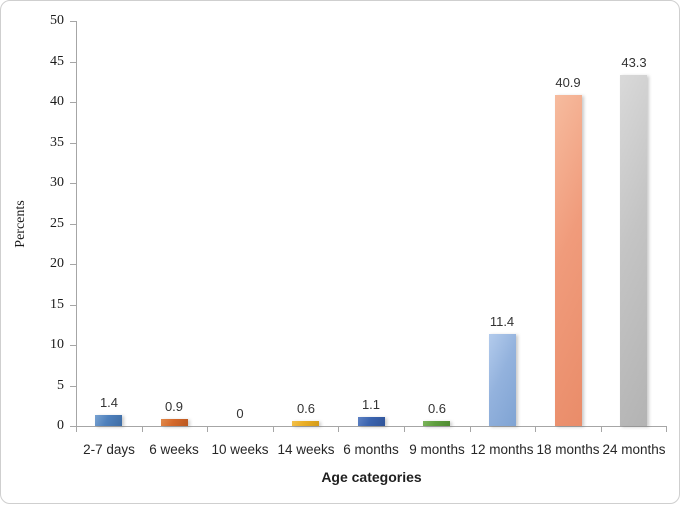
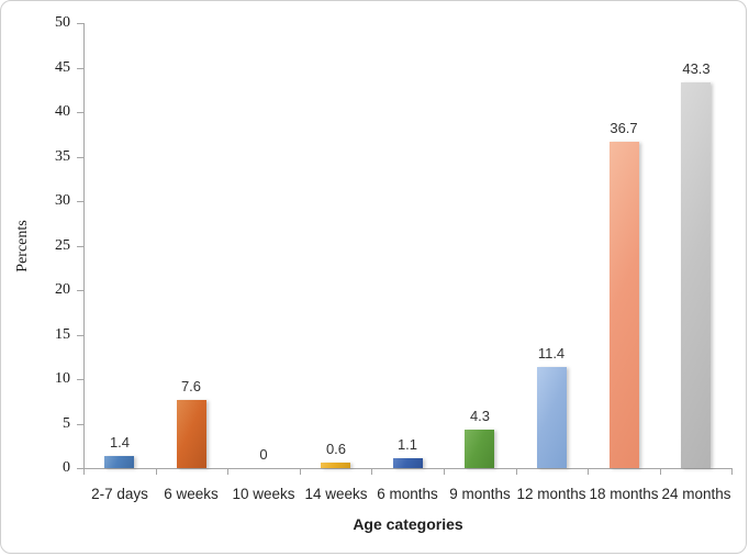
6 weeks: 0.9 -> 7.6
9 months: 0.6 -> 4.3
18 months: 40.9 -> 36.7
